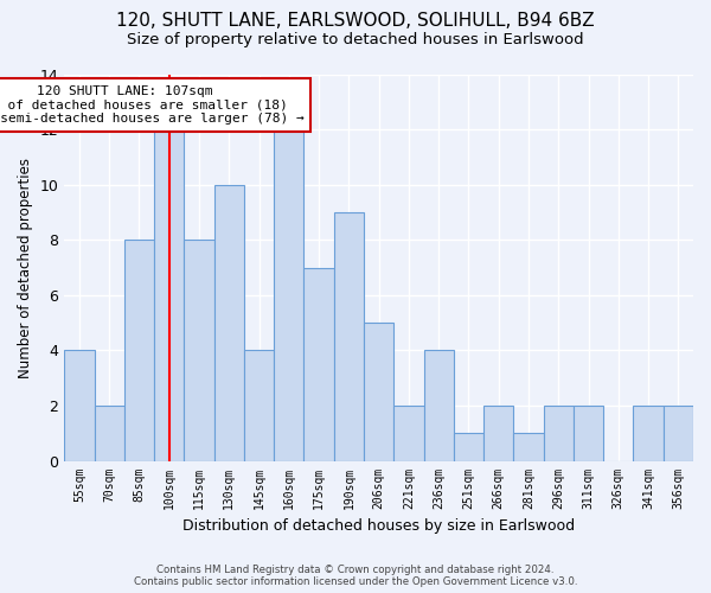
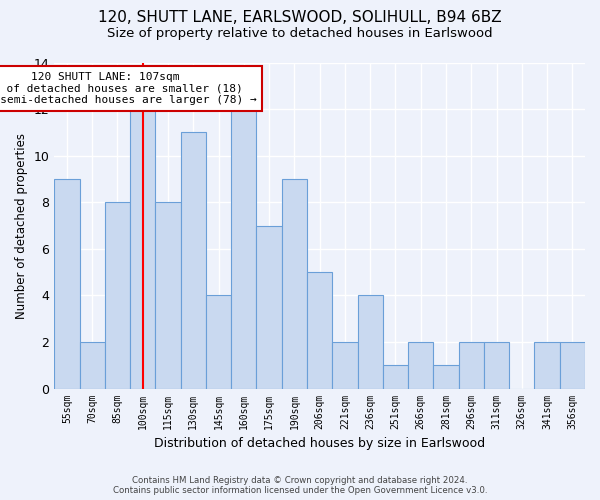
55sqm: 4 -> 9
130sqm: 10 -> 11
